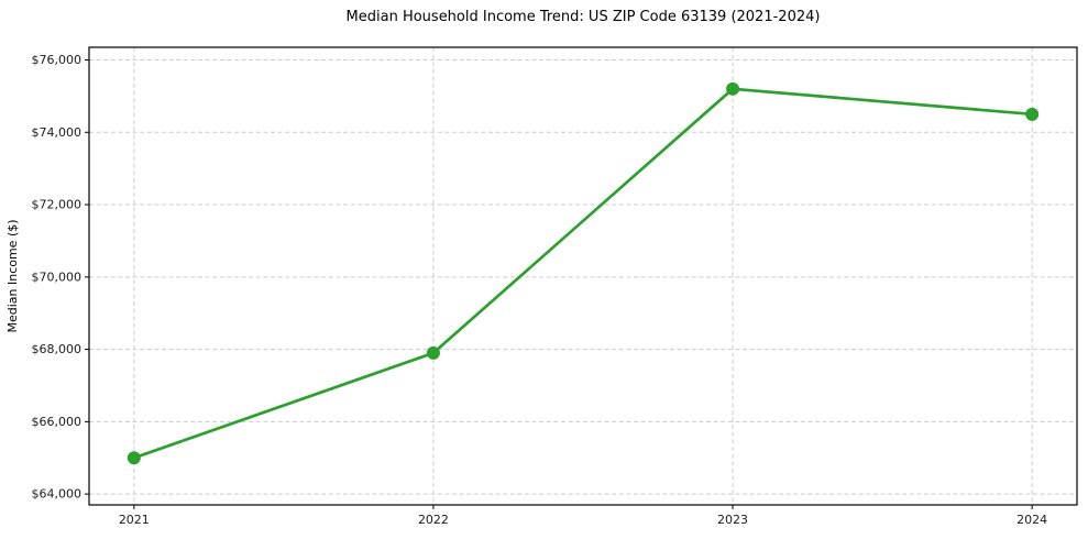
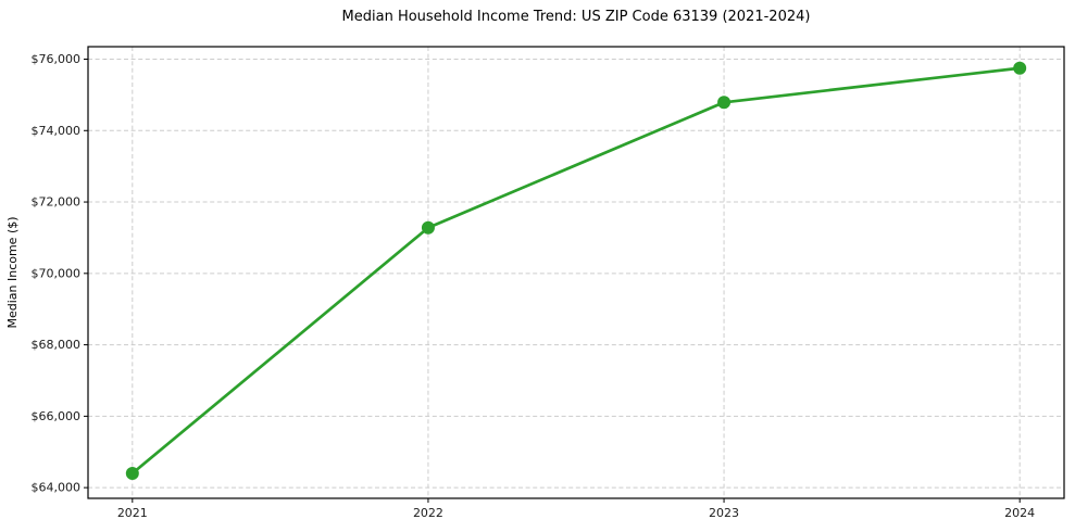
2021: $65000 -> $64400
2022: $67900 -> $71300
2023: $75200 -> $74800
2024: $74500 -> $75800
